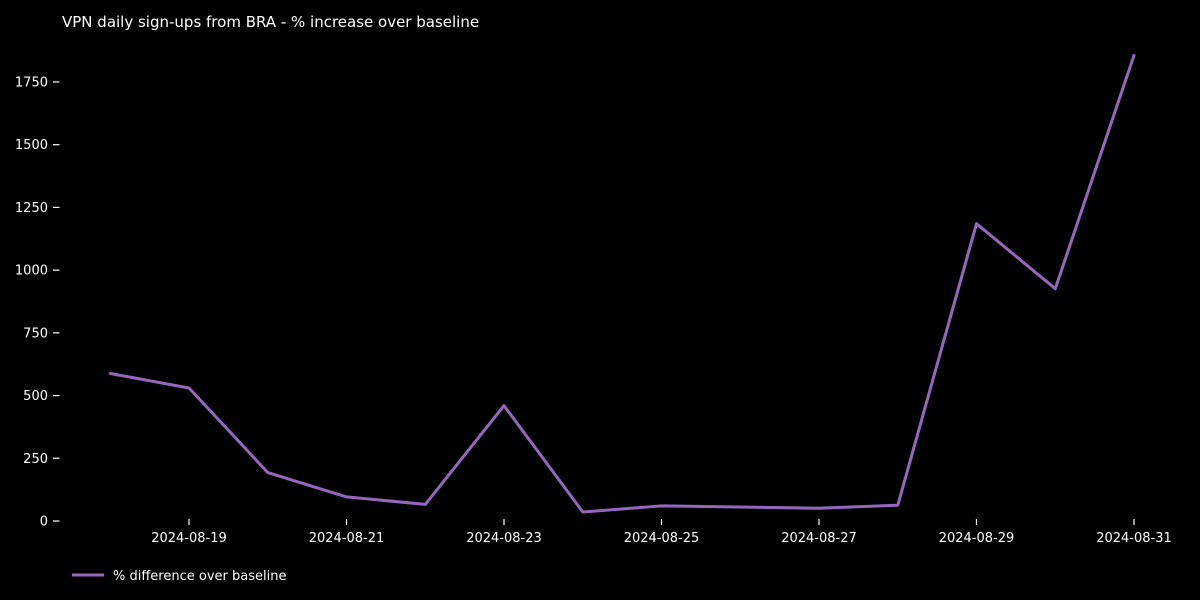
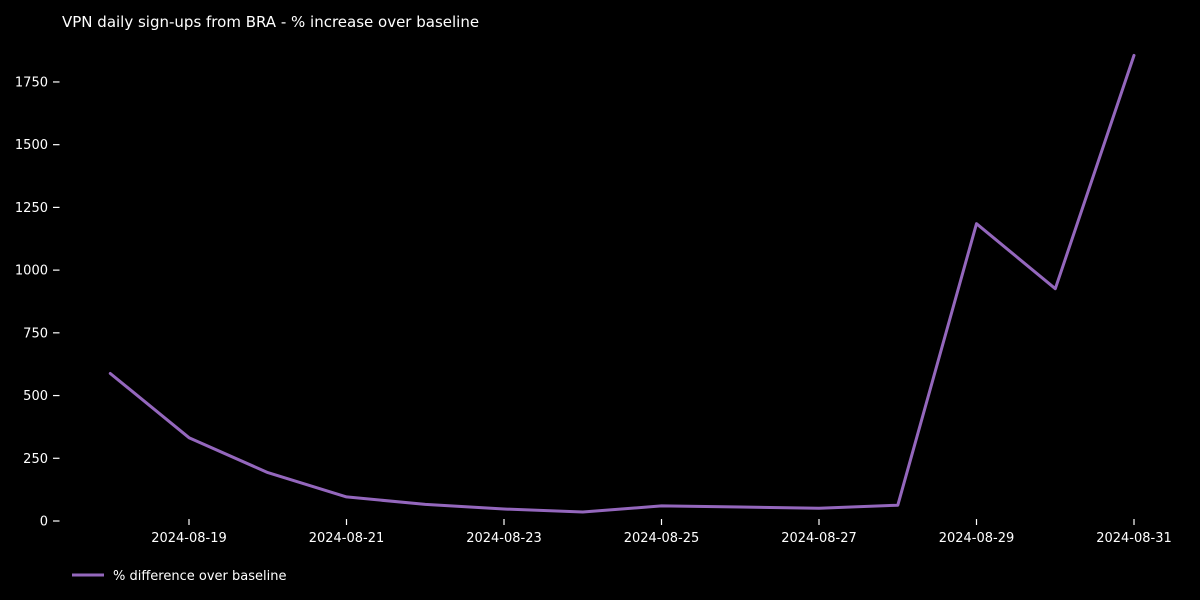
2024-08-19: 530 -> 330
2024-08-23: 460 -> 50
